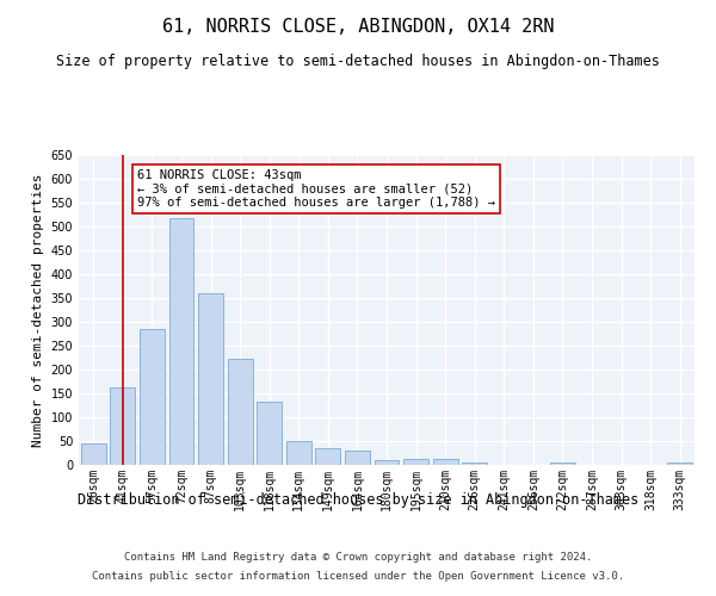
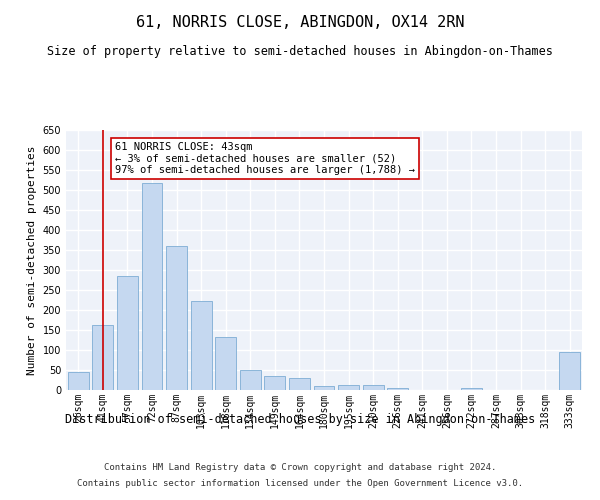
333sqm: 5 -> 95
